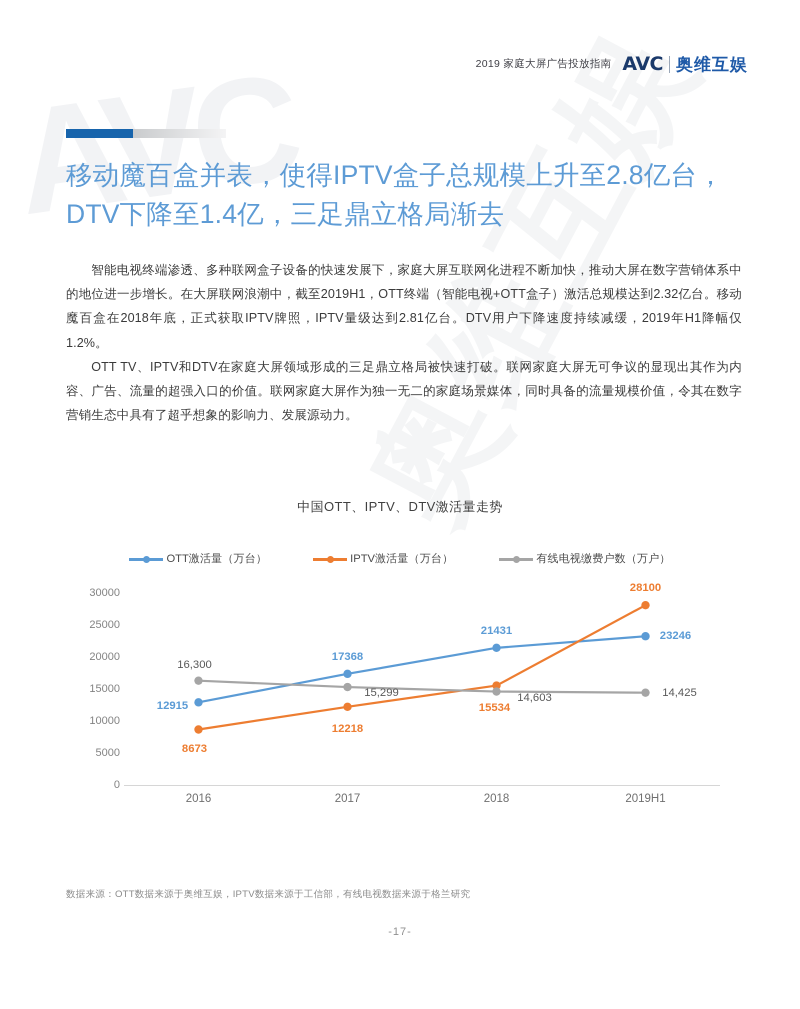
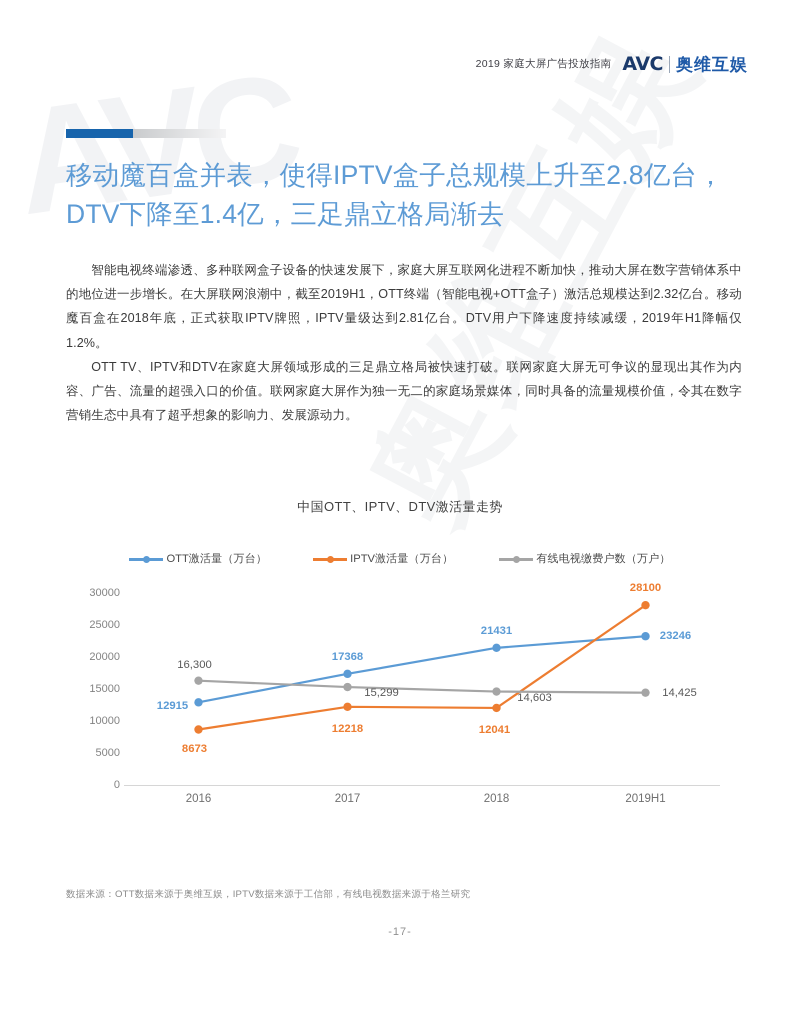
IPTV激活量（万台）/2018: 15534 -> 12041
